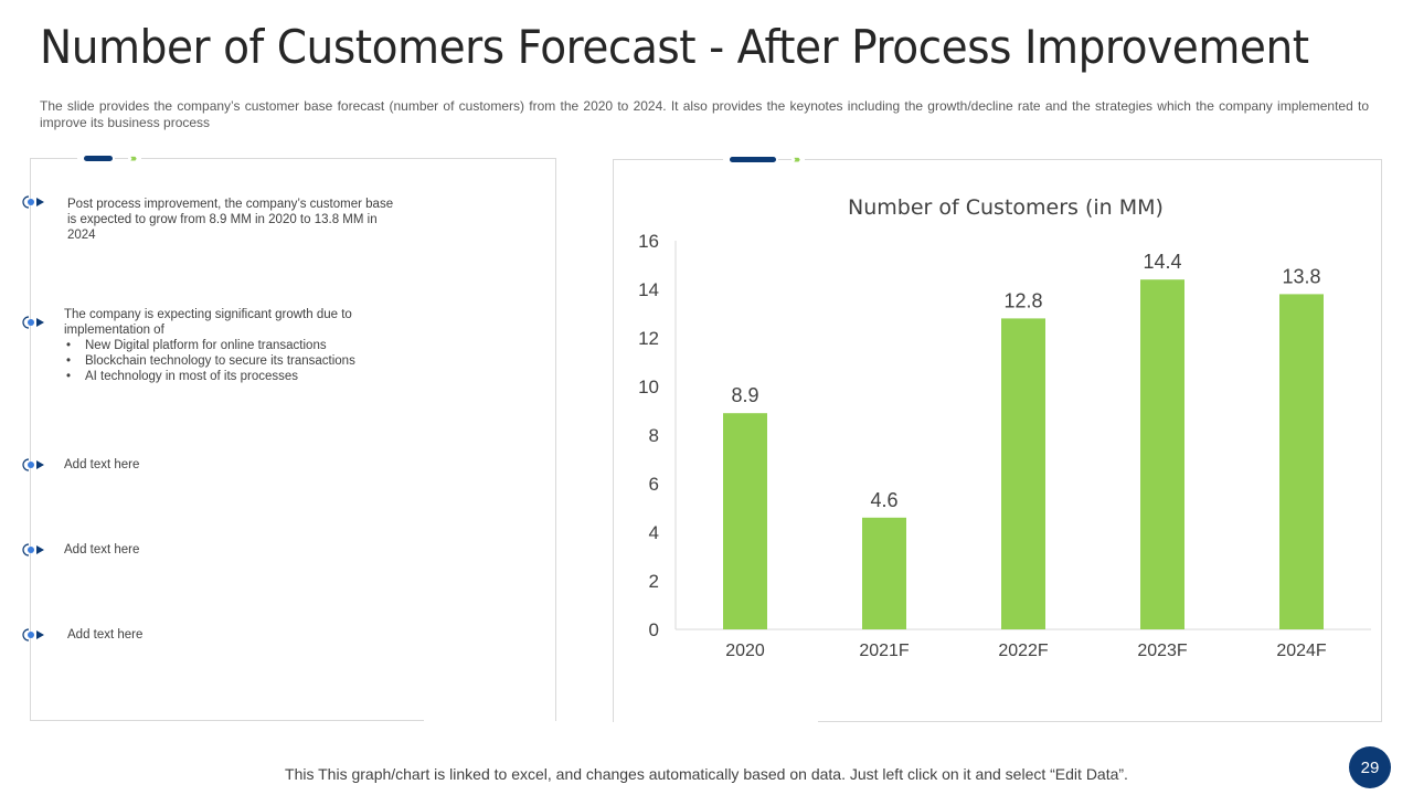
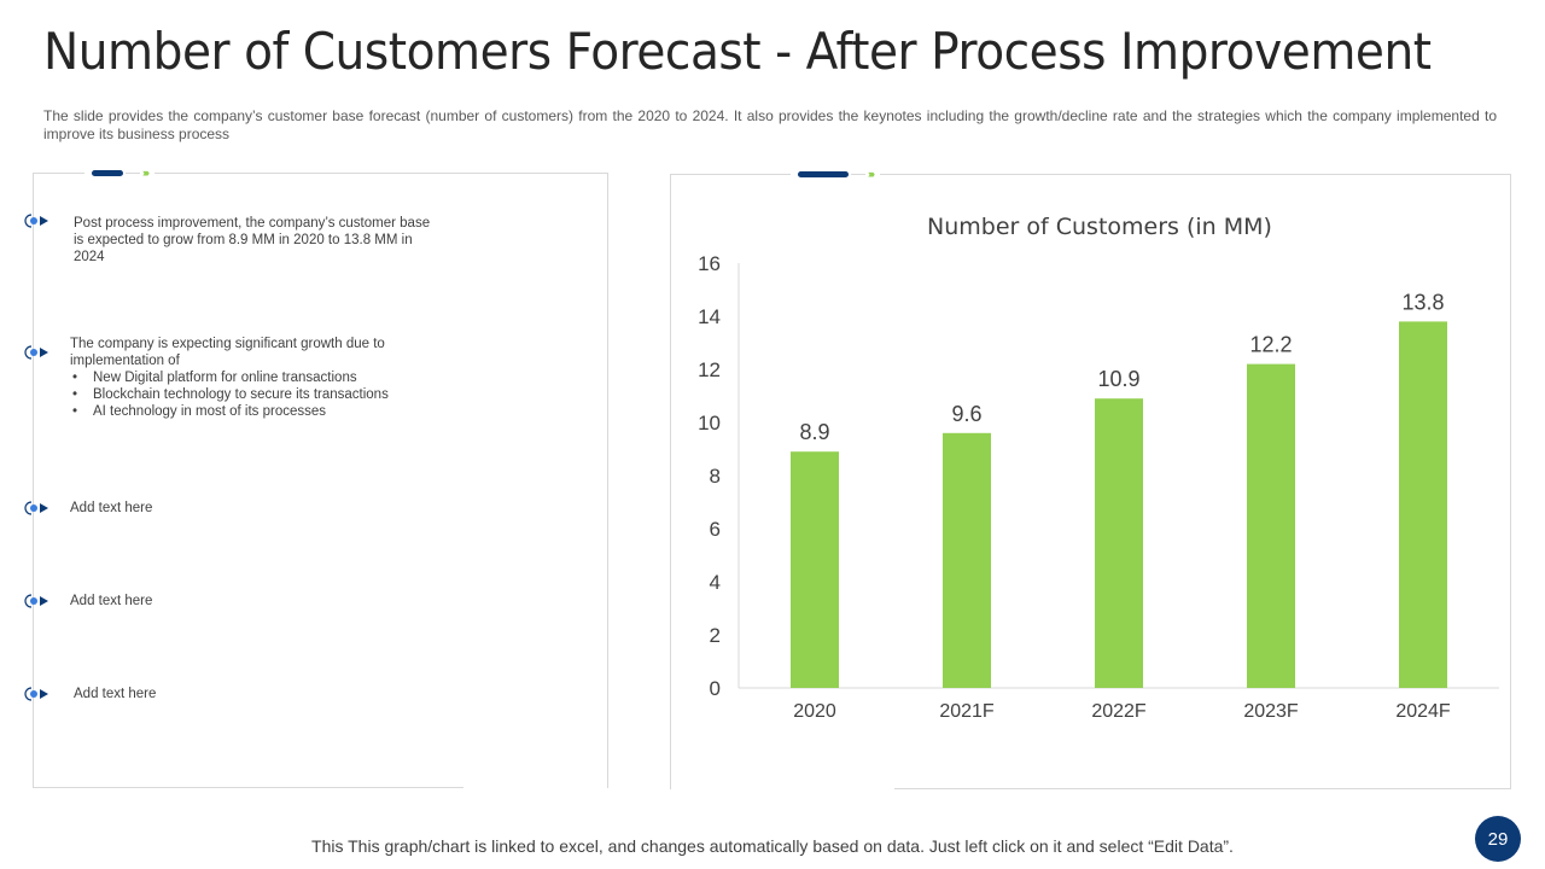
2021F: 4.6 -> 9.6
2022F: 12.8 -> 10.9
2023F: 14.4 -> 12.2
